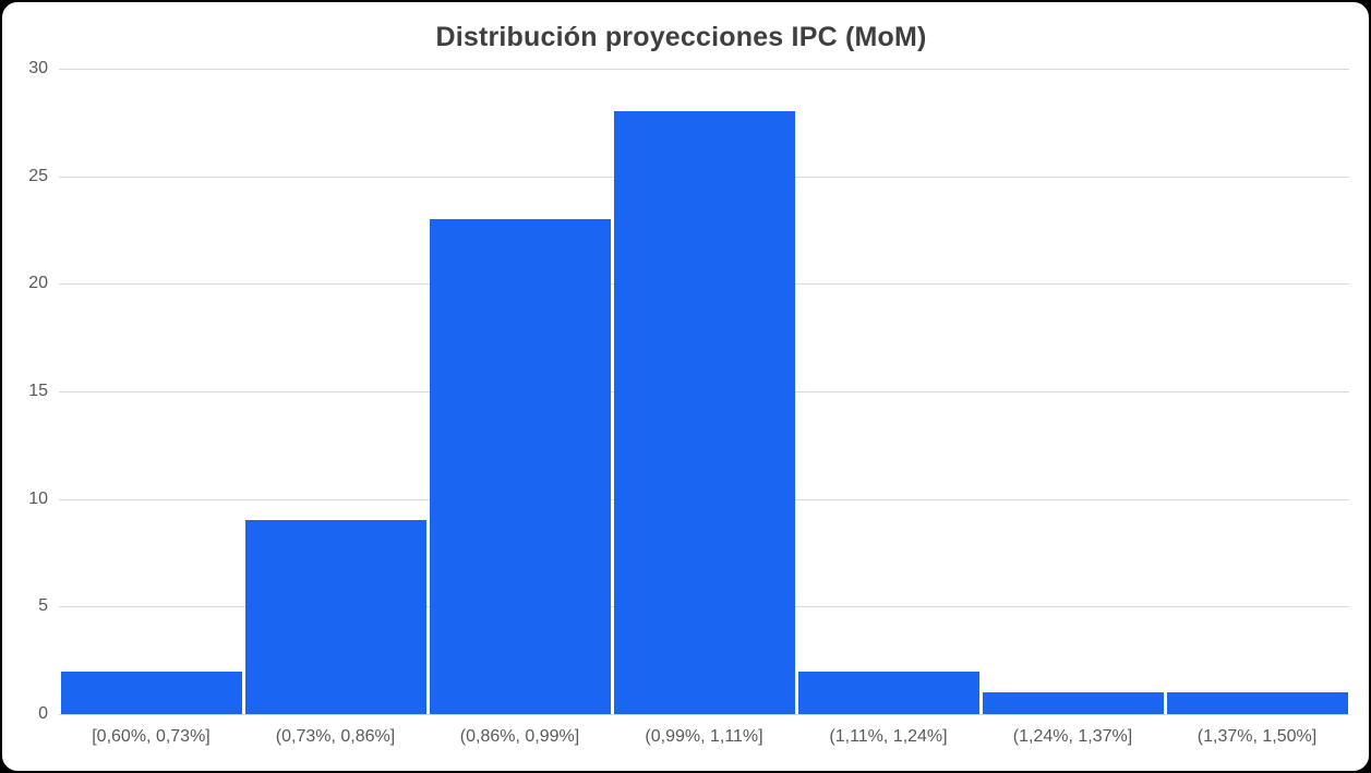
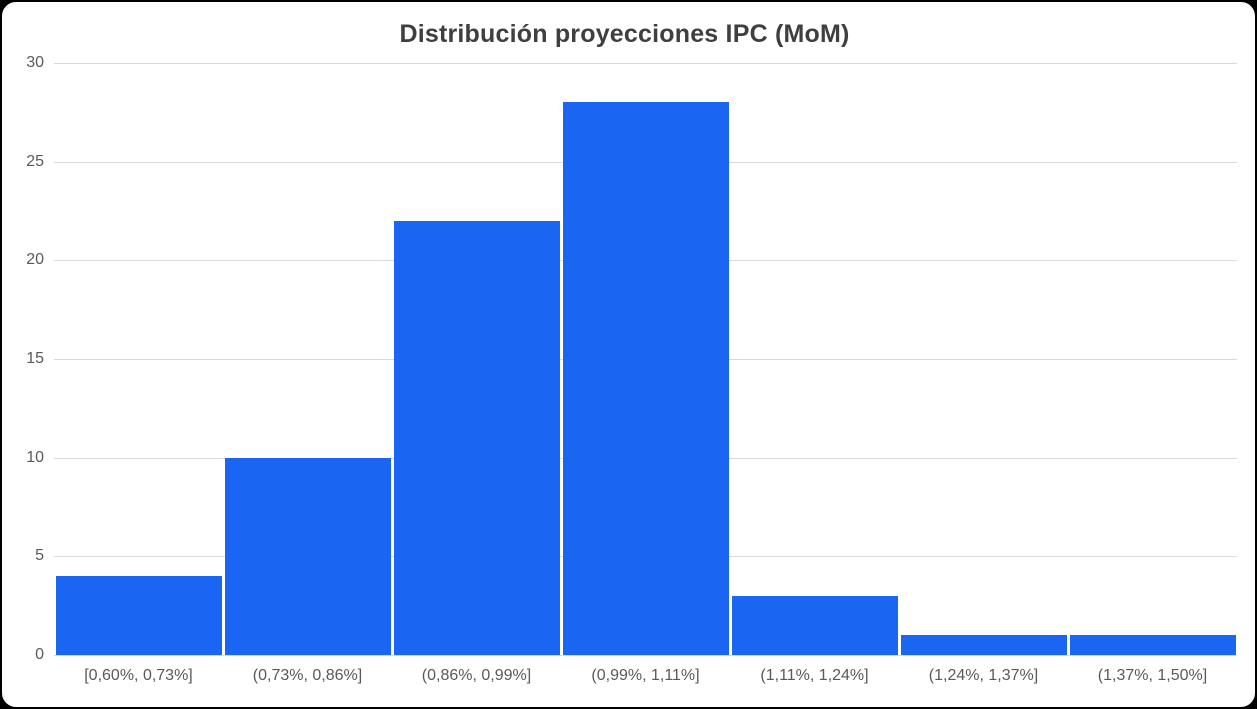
[0,60%, 0,73%]: 2 -> 4
(0,73%, 0,86%]: 9 -> 10
(0,86%, 0,99%]: 23 -> 22
(1,11%, 1,24%]: 2 -> 3
